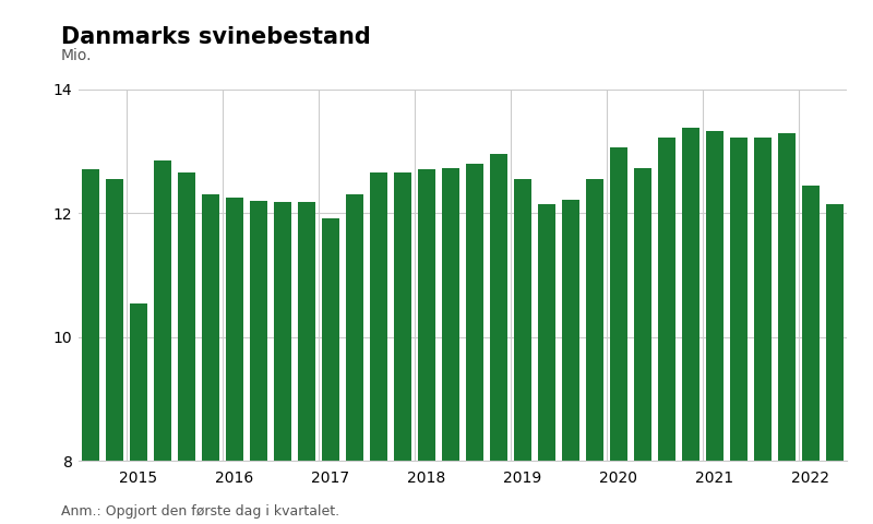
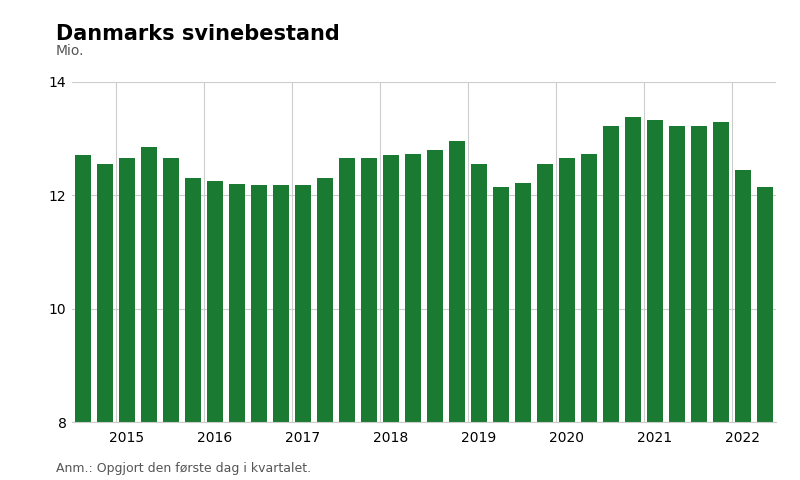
2015: 10.54 -> 12.65
2017: 11.92 -> 12.18
2020: 13.06 -> 12.65
